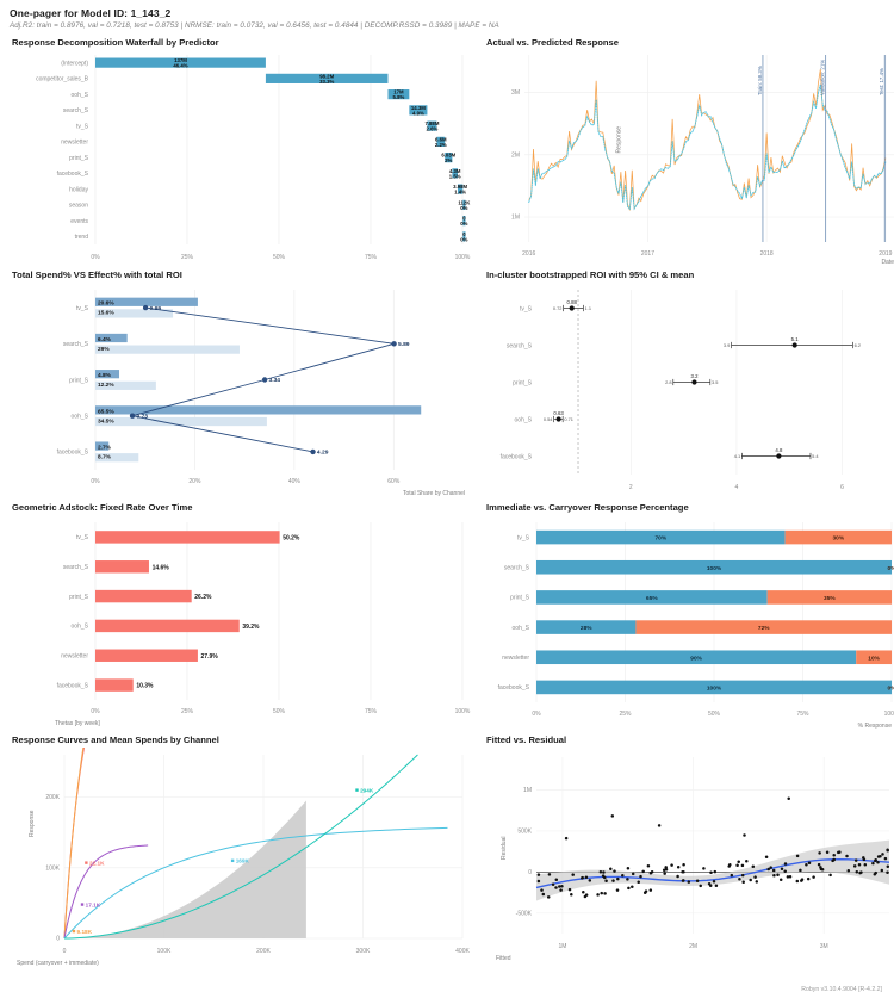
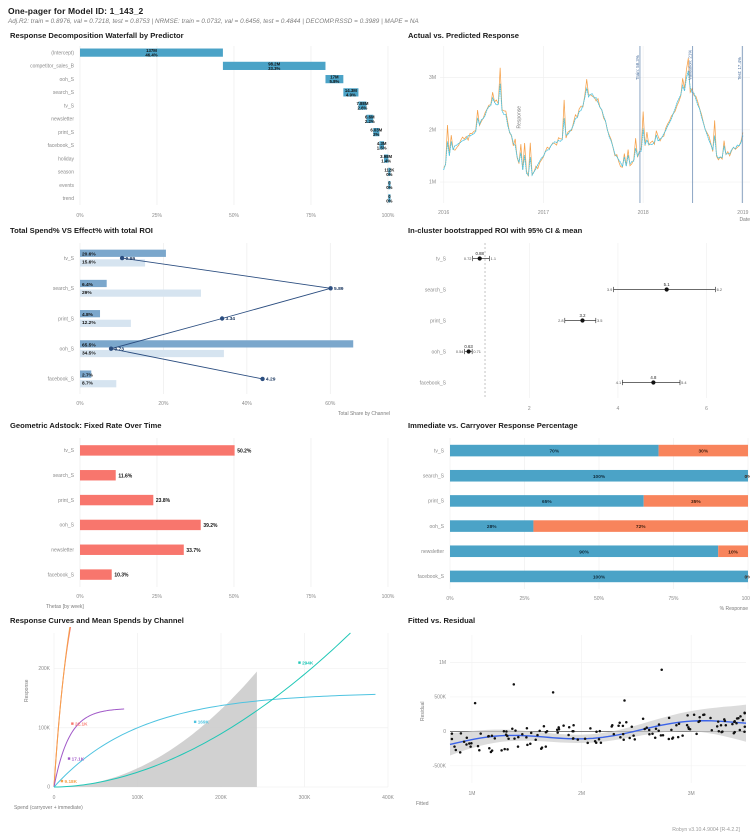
Geometric Adstock: Fixed Rate Over Time/search_S: 14.6% -> 11.6%
Geometric Adstock: Fixed Rate Over Time/print_S: 26.2% -> 23.8%
Geometric Adstock: Fixed Rate Over Time/newsletter: 27.9% -> 33.7%
